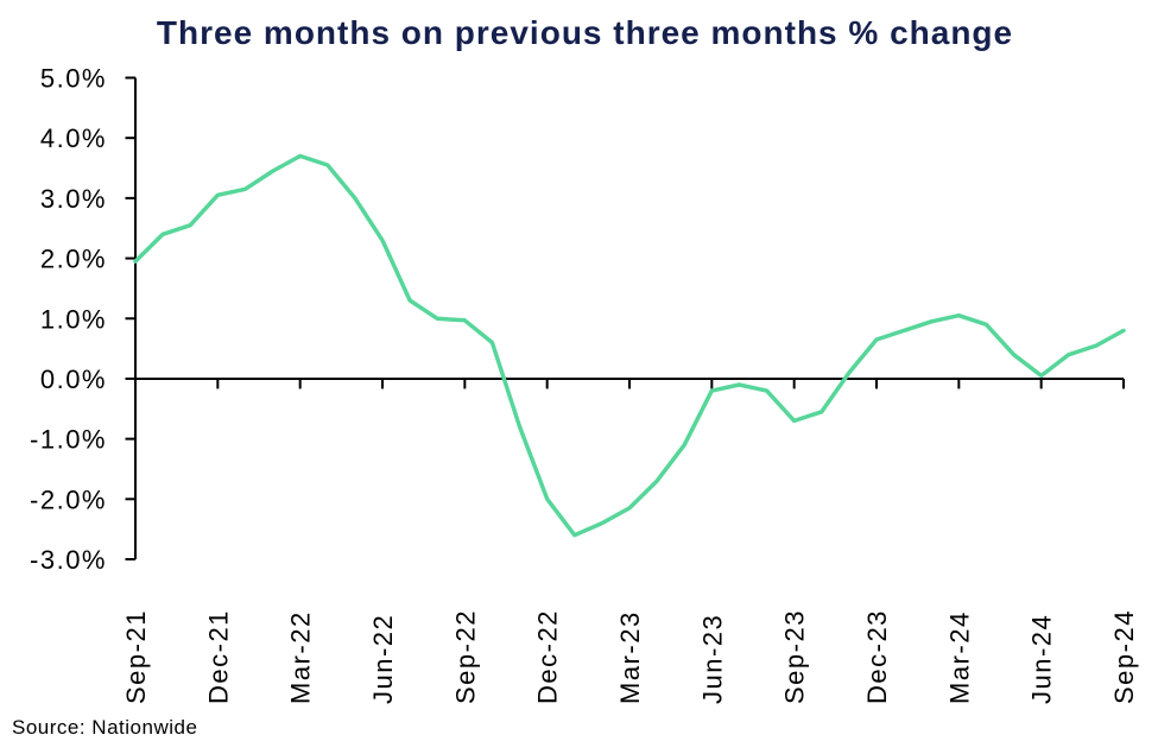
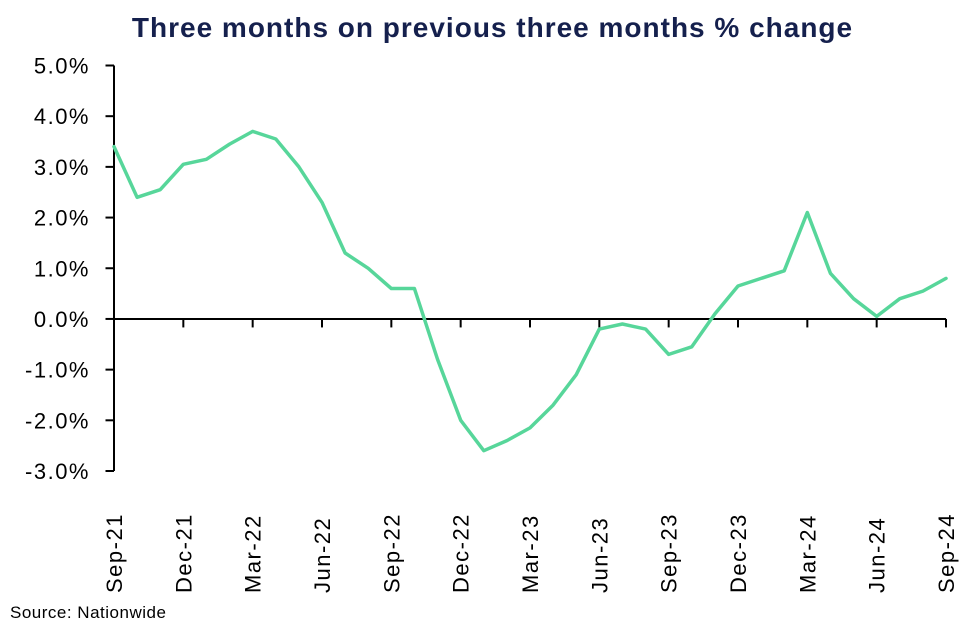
Sep-21: 1.9% -> 3.4%
Sep-22: 1.0% -> 0.6%
Mar-24: 1.1% -> 2.1%
